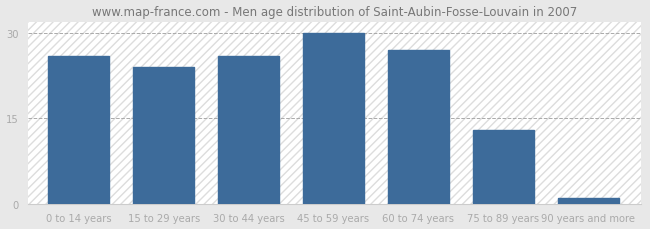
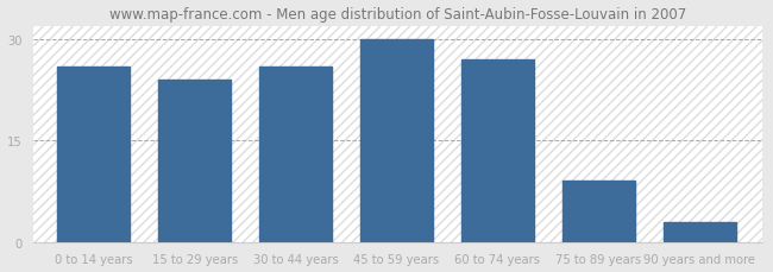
75 to 89 years: 13 -> 9
90 years and more: 1 -> 3
